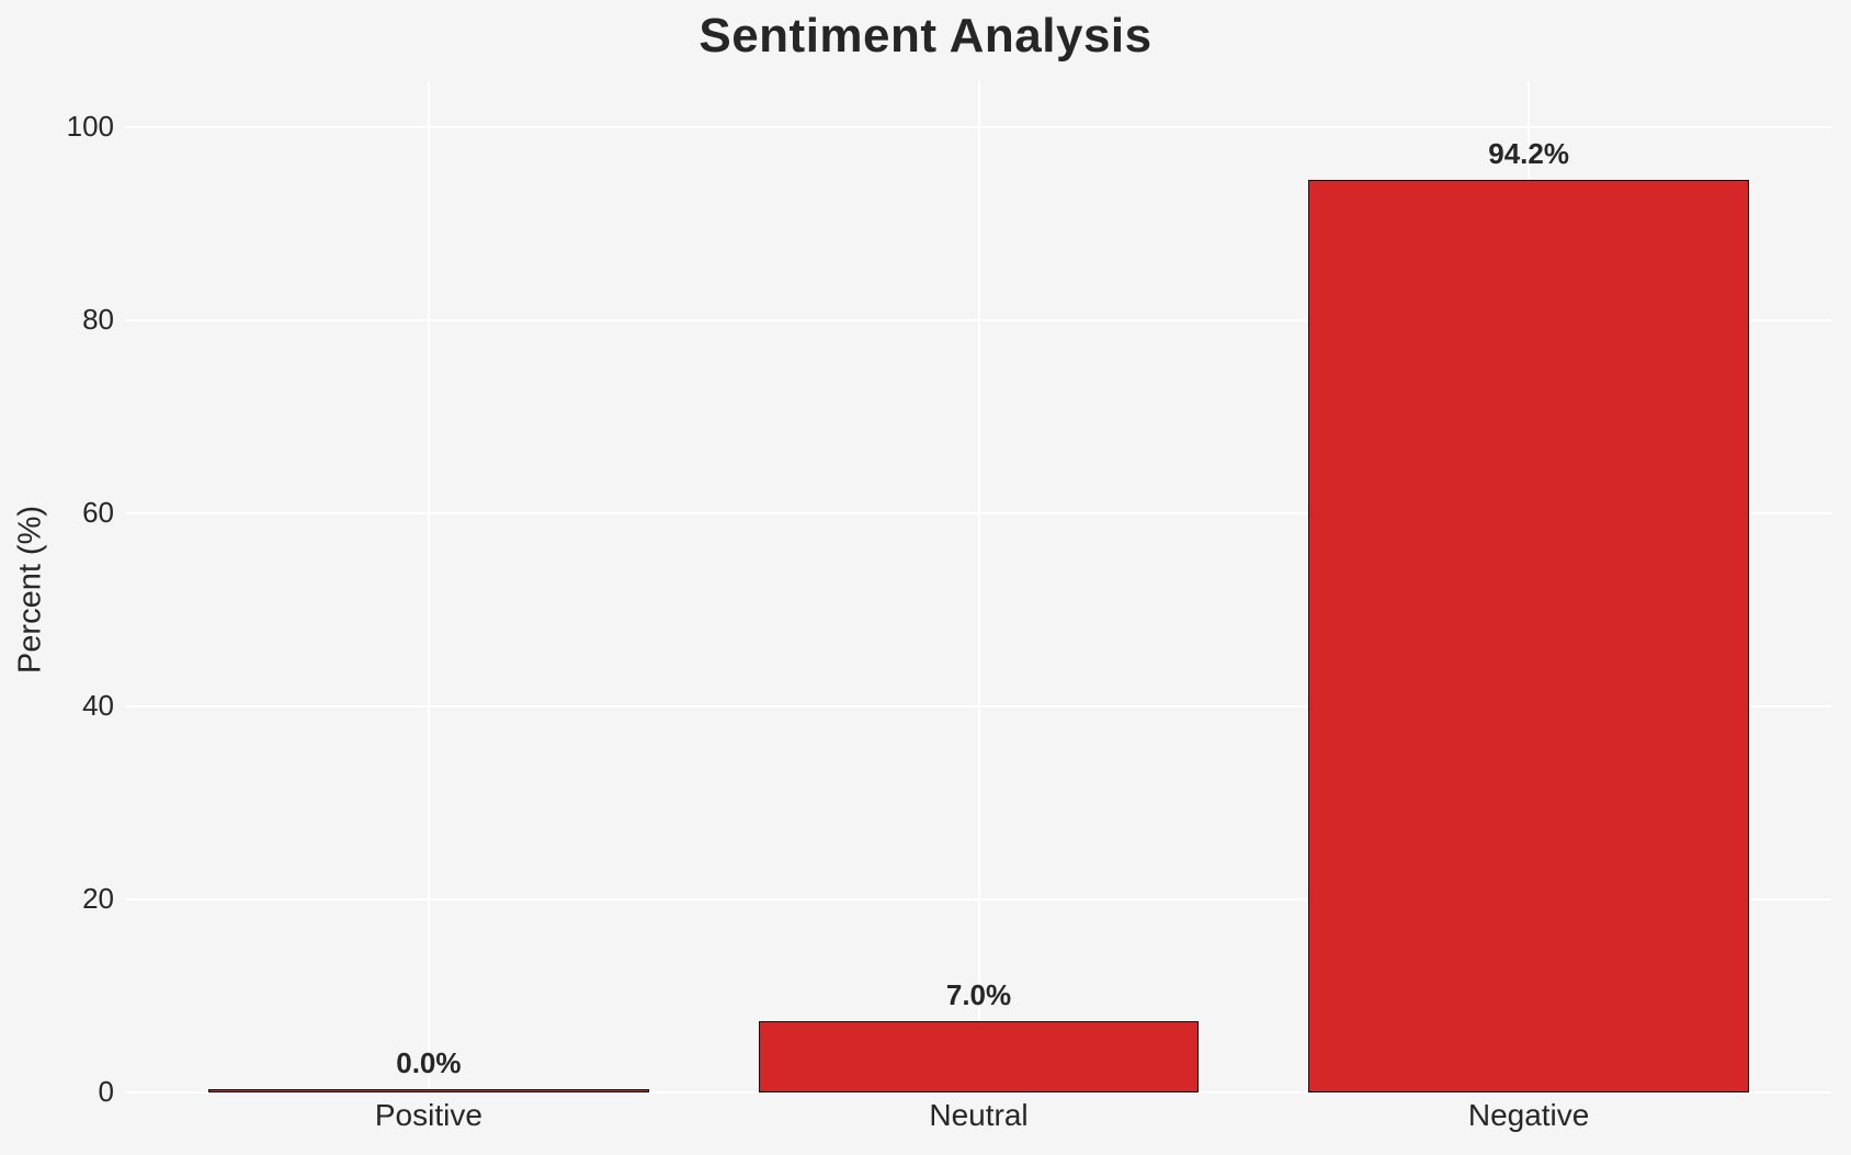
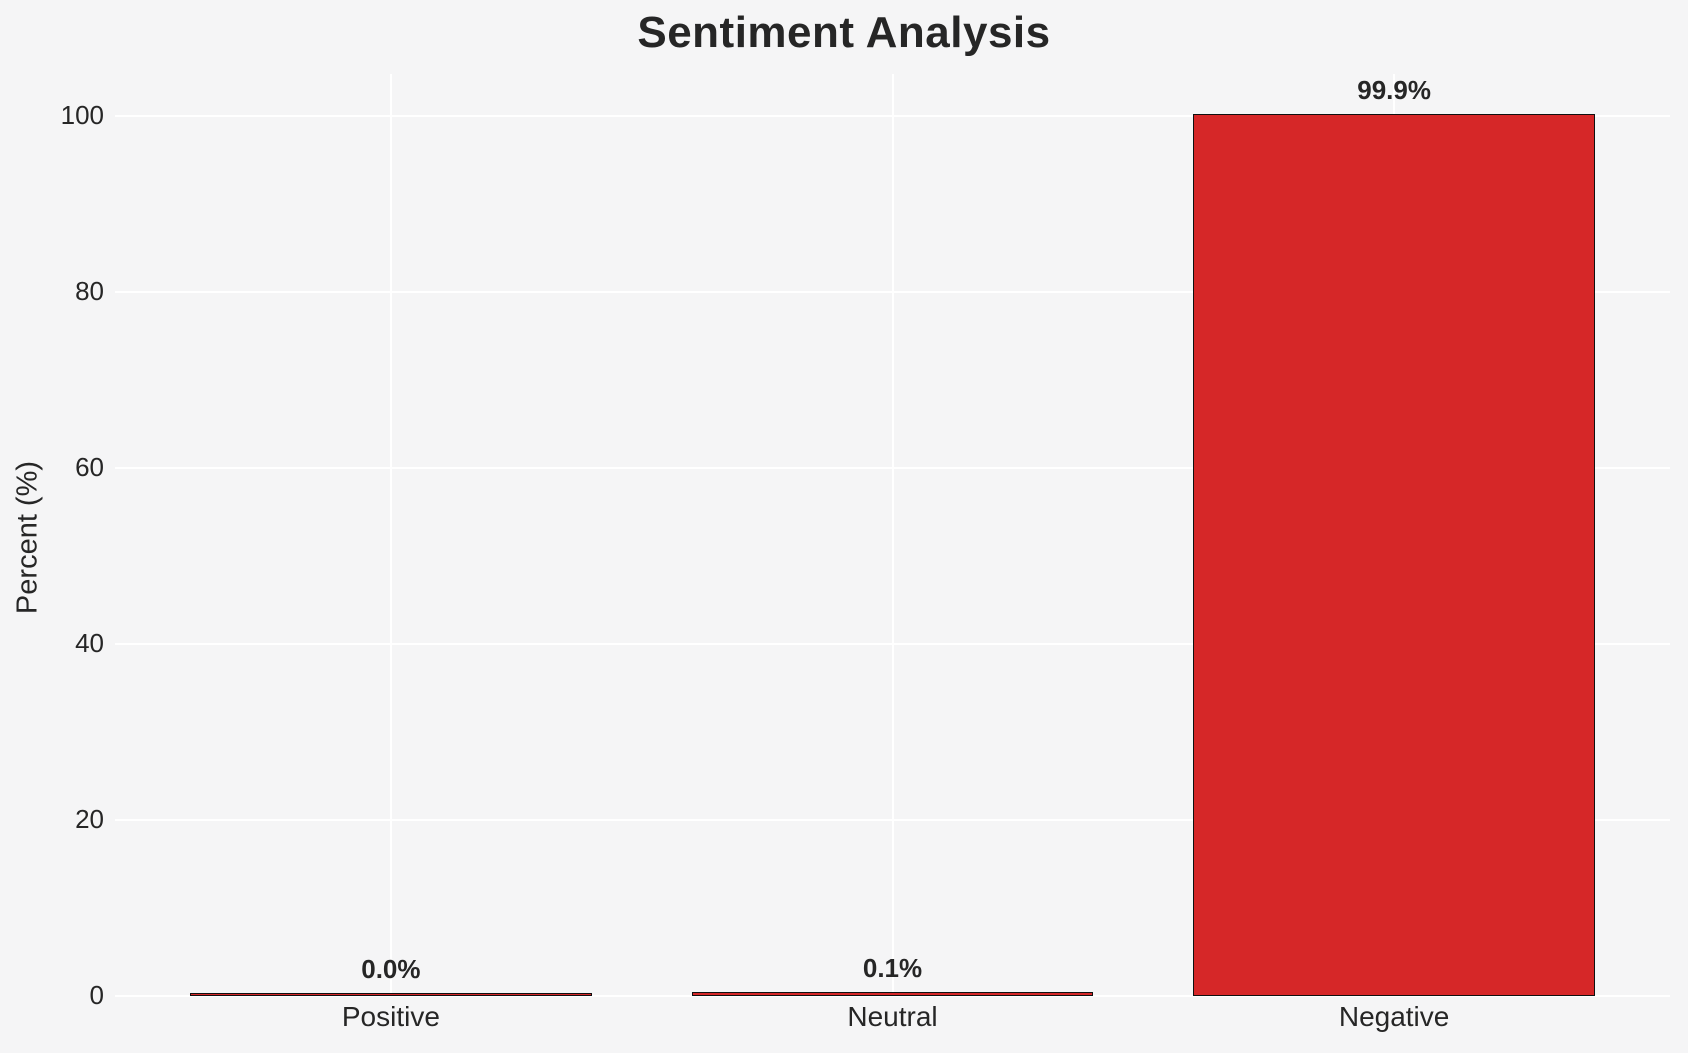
Neutral: 7.0% -> 0.1%
Negative: 94.2% -> 99.9%
